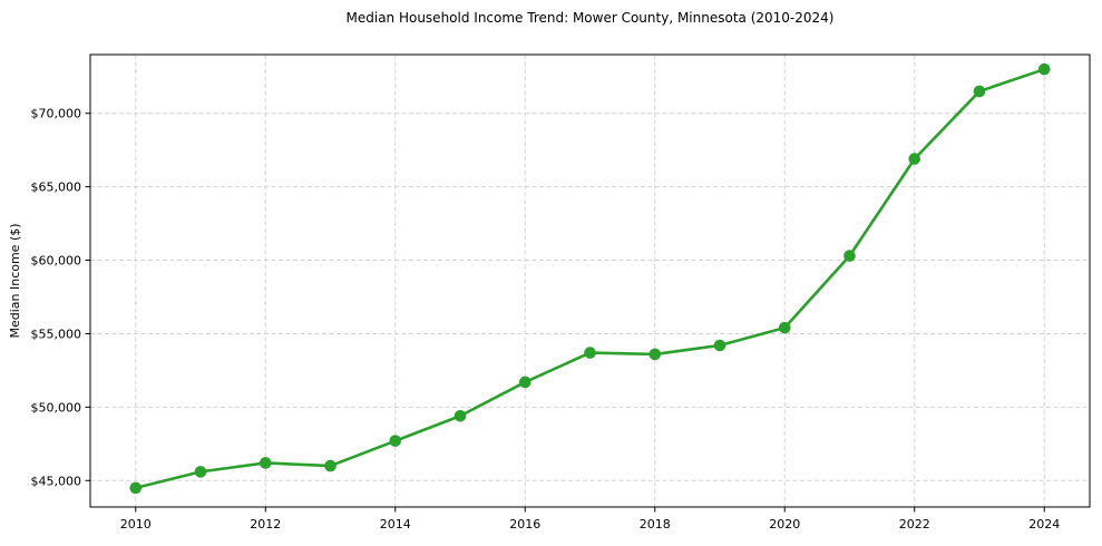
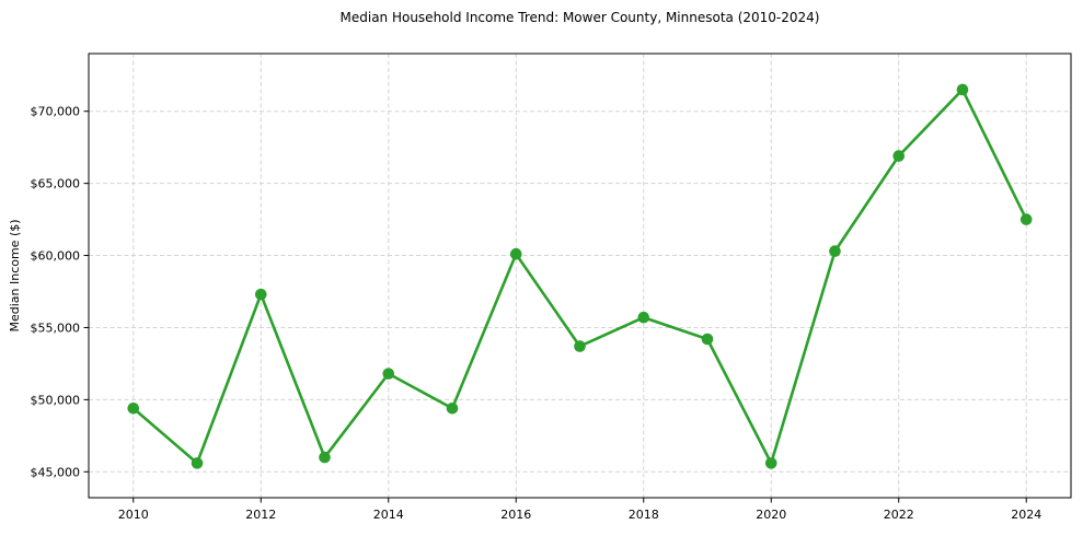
2010: $44500 -> $49400
2012: $46200 -> $57300
2014: $47700 -> $51800
2016: $51700 -> $60100
2018: $53600 -> $55700
2020: $55400 -> $45600
2024: $73000 -> $62500
